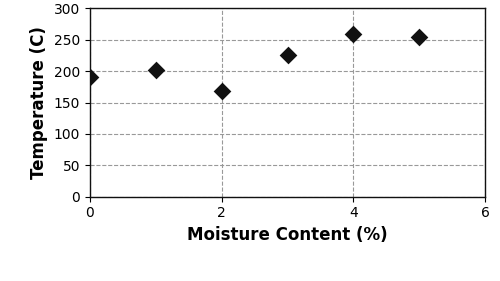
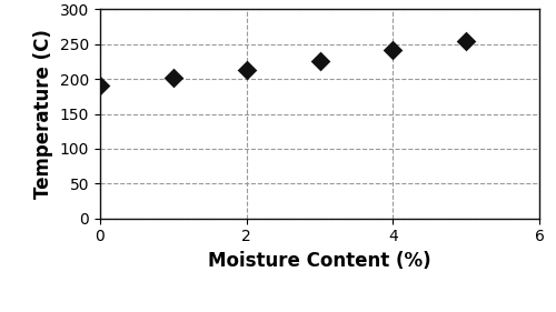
2: 168 -> 213
4: 260 -> 242
